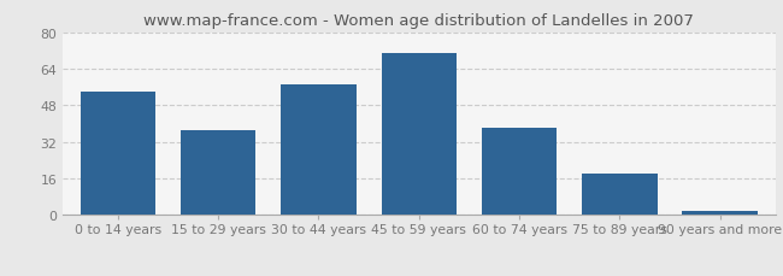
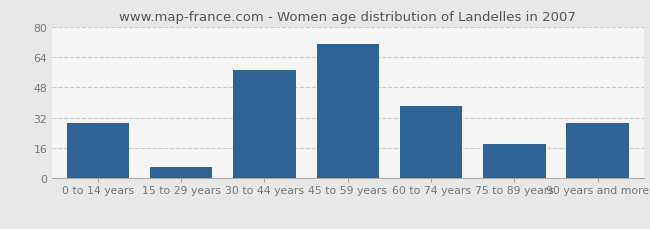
0 to 14 years: 54 -> 29
15 to 29 years: 37 -> 6
90 years and more: 2 -> 29
